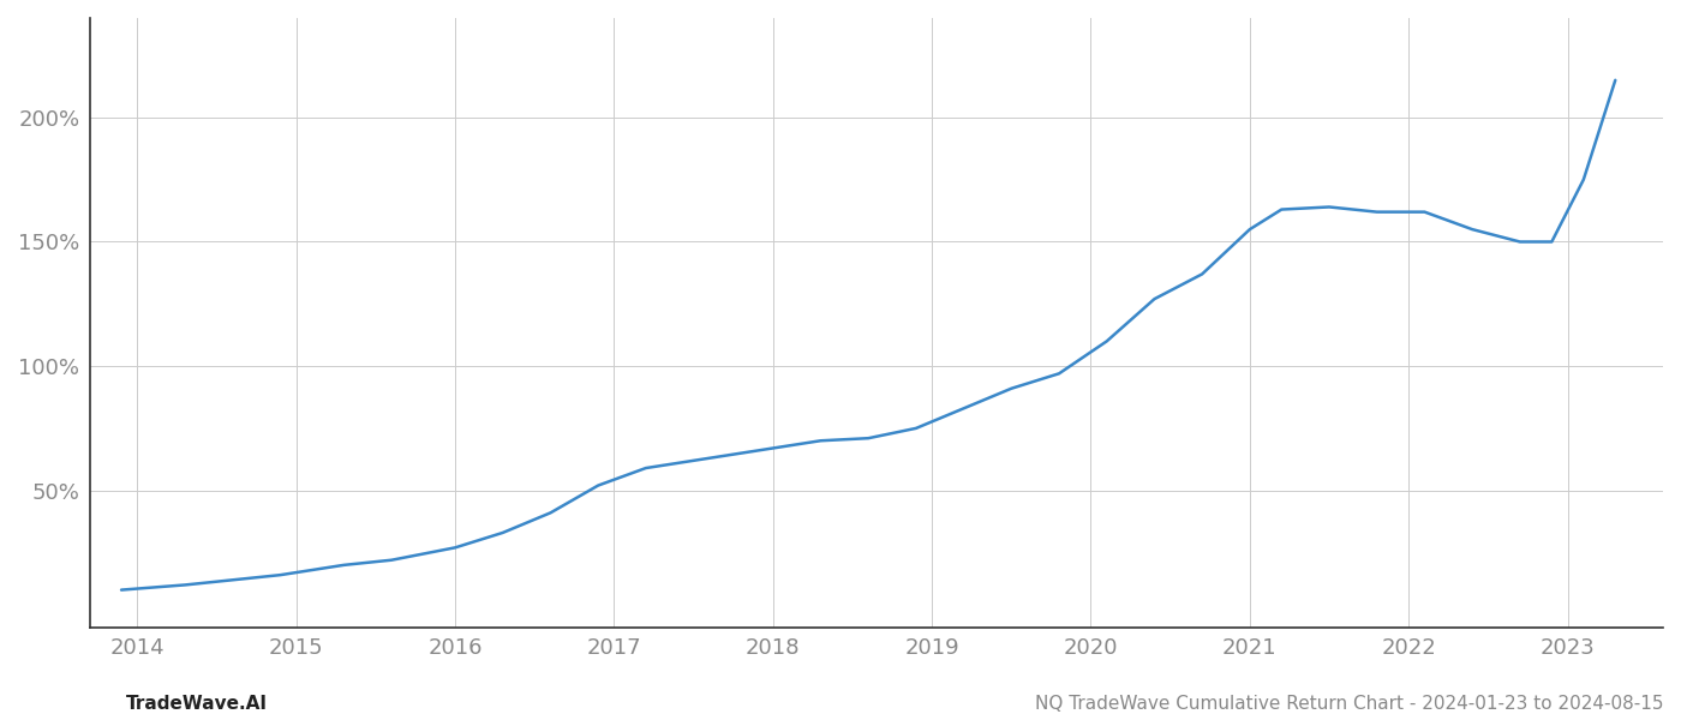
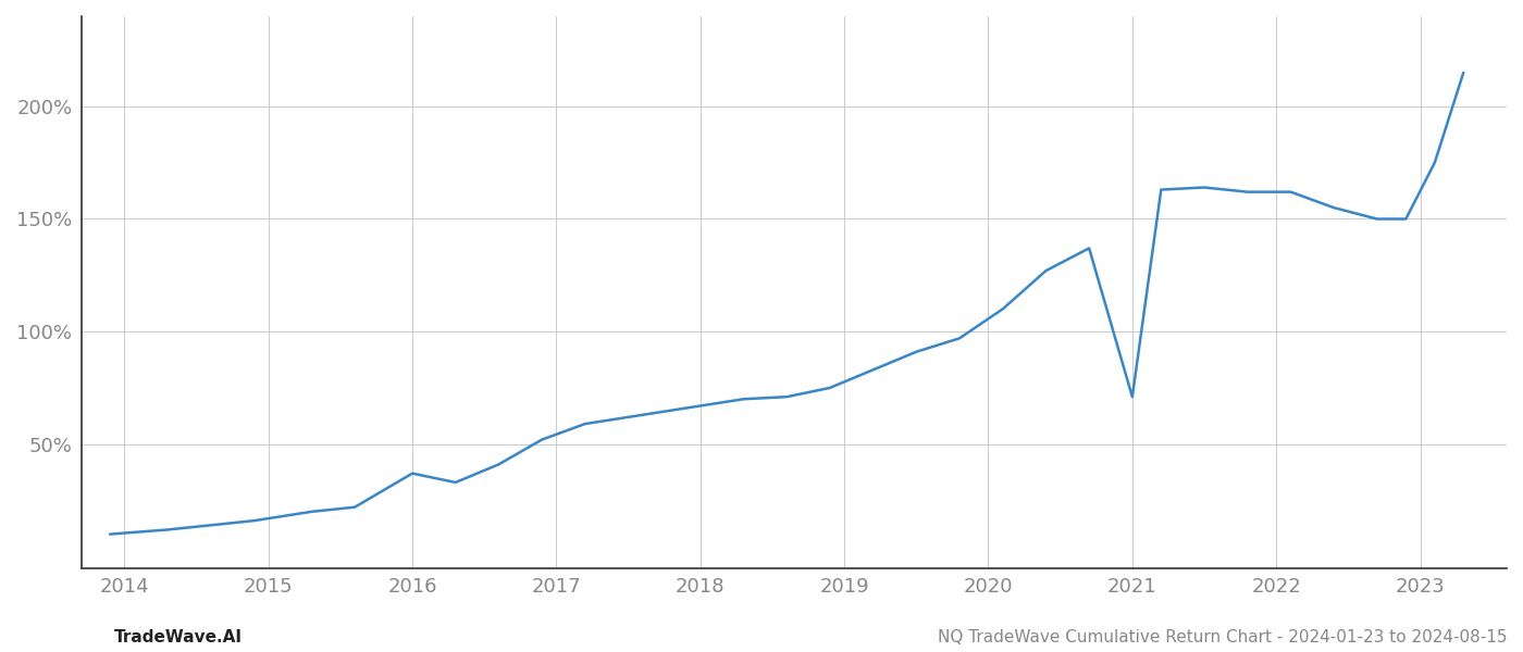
2016: 27% -> 37%
2021: 155% -> 71%
